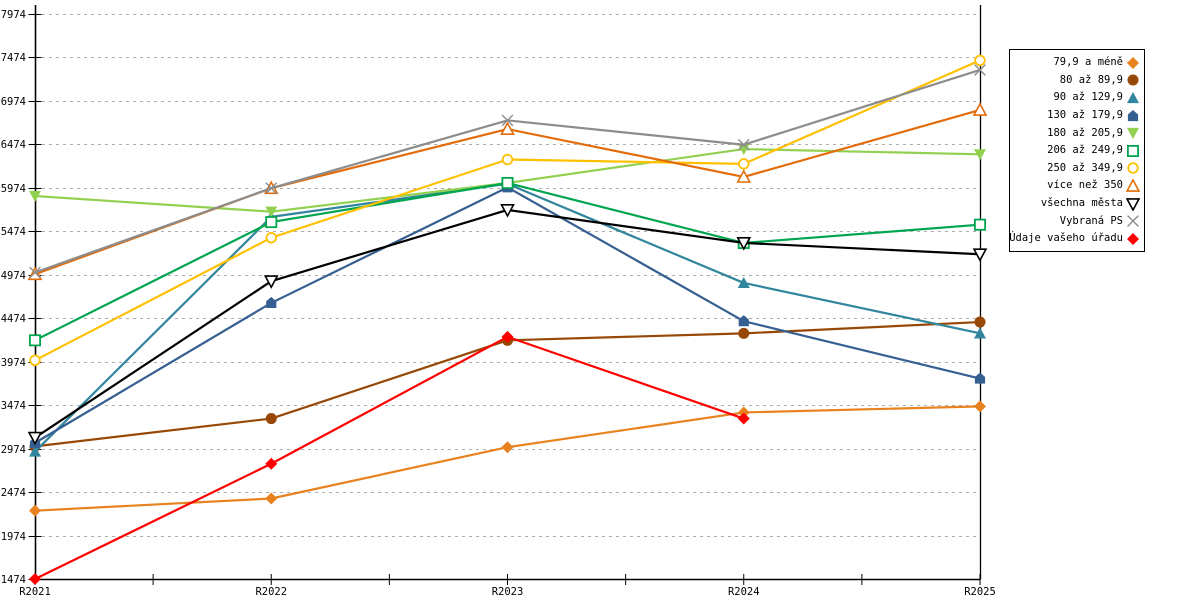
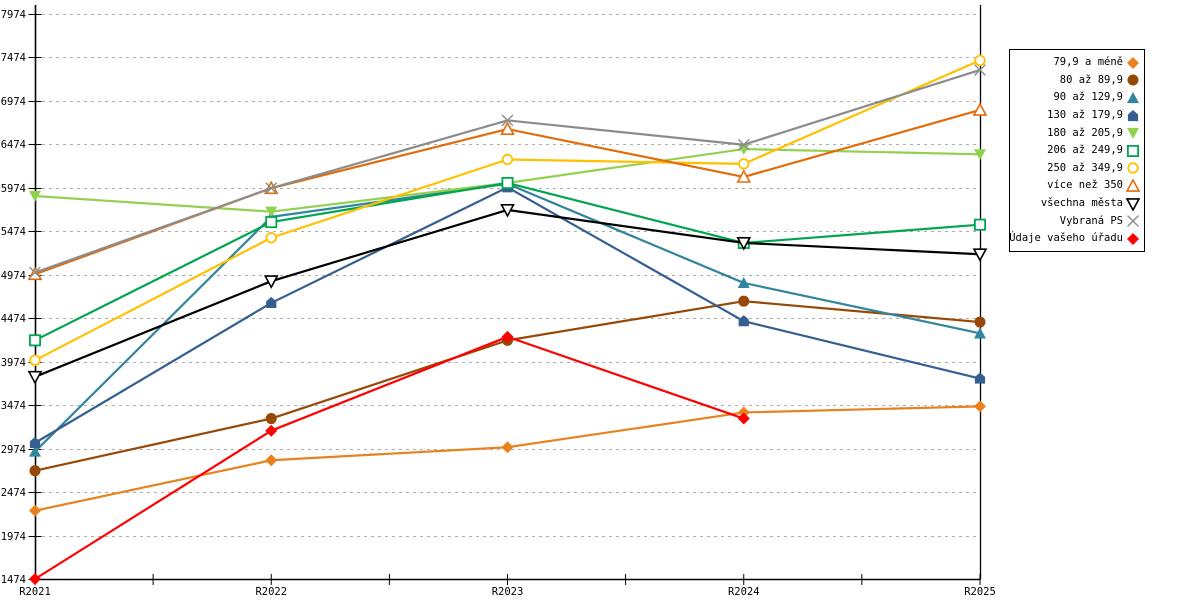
80 až 89,9/R2021: 3000 -> 2700
všechna města/R2021: 3100 -> 3800
79,9 a méně/R2022: 2400 -> 2800
Údaje vašeho úřadu/R2022: 2800 -> 3200
80 až 89,9/R2024: 4300 -> 4700
